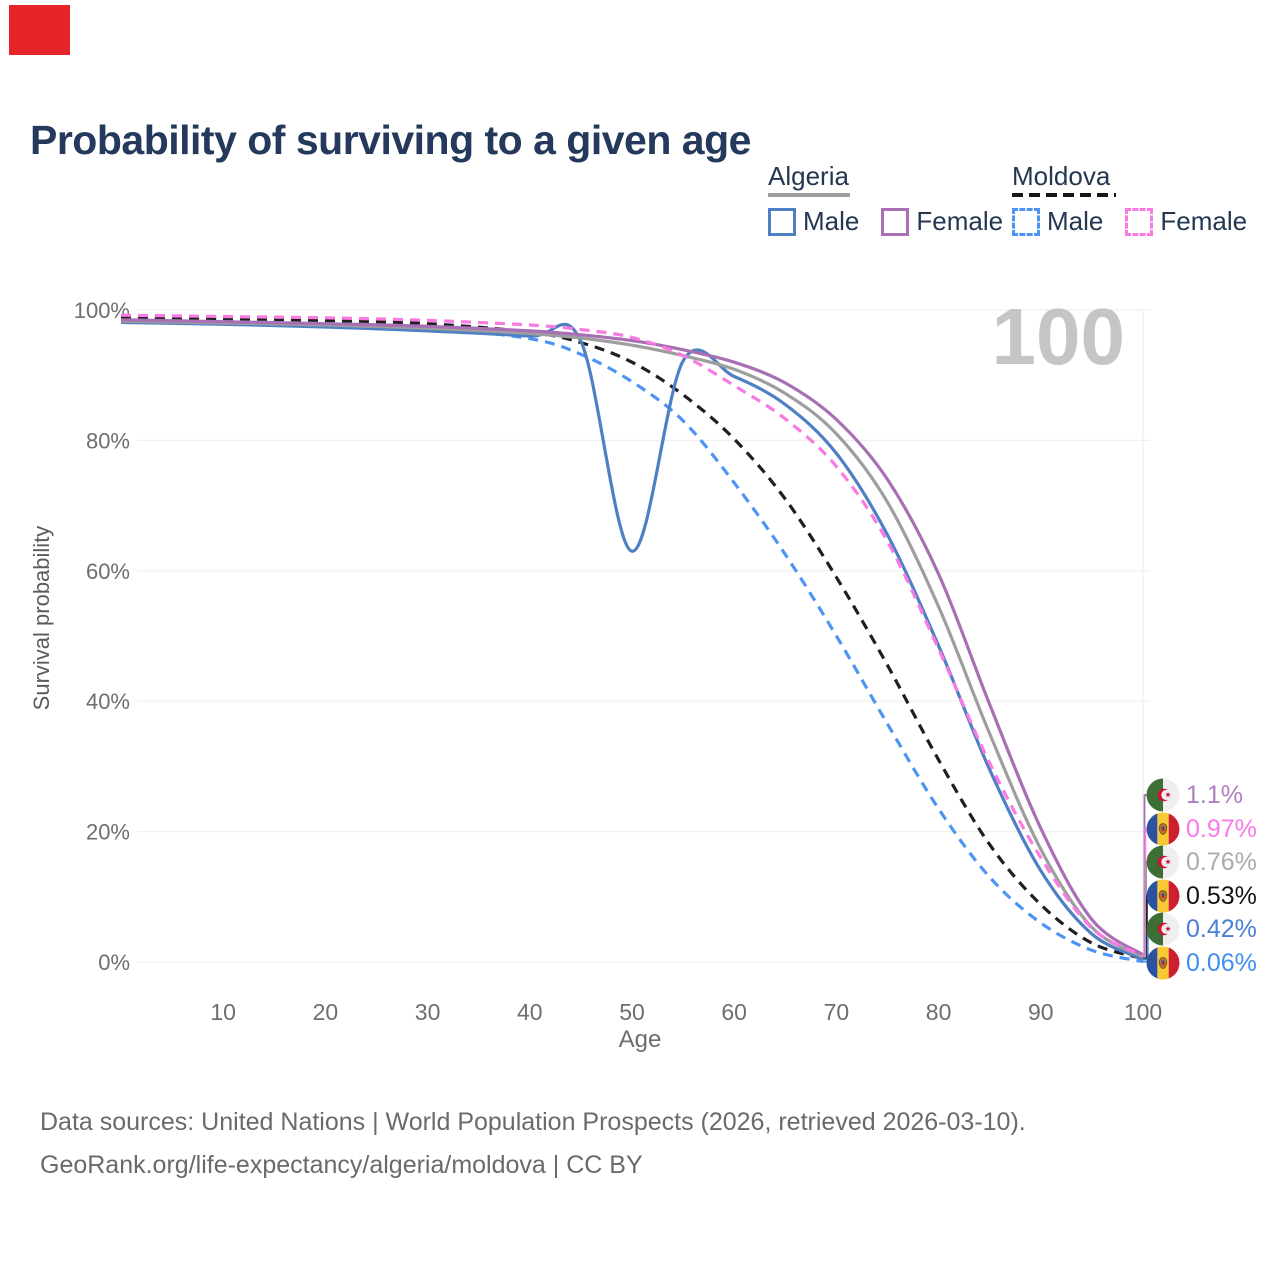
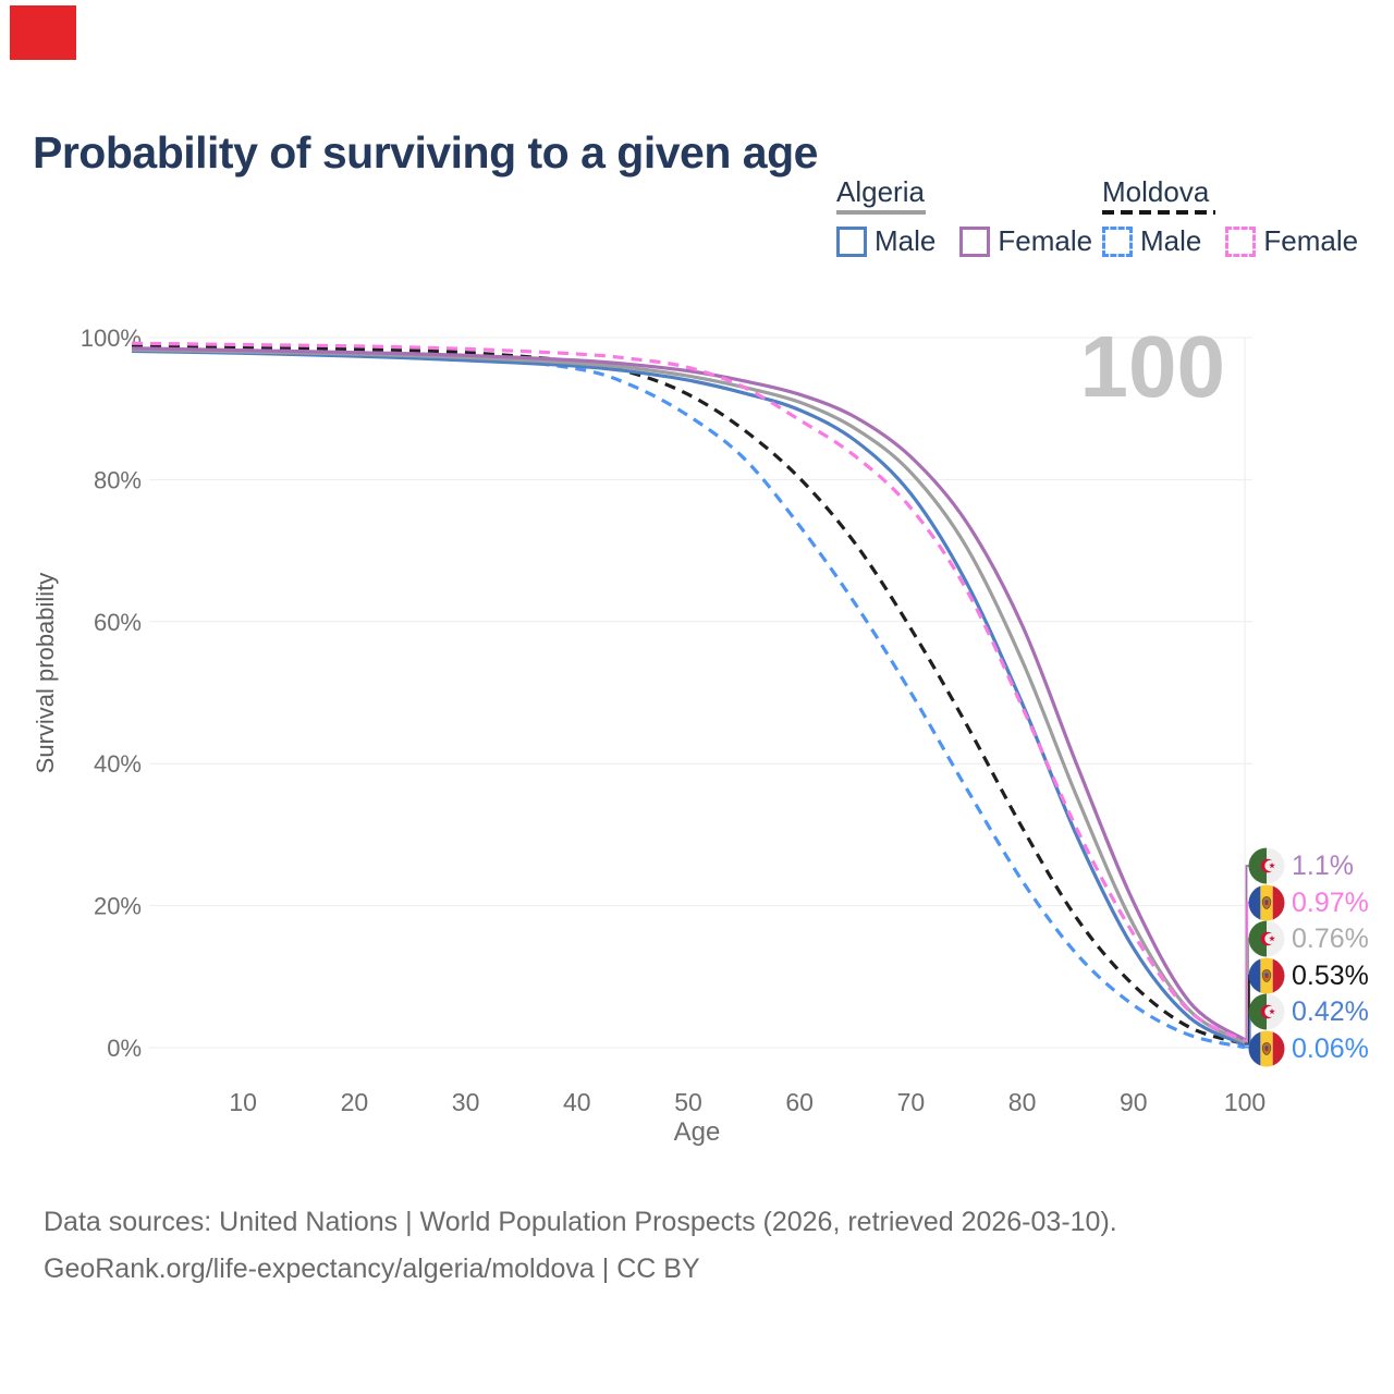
Algeria Male/50: 63% -> 94%
